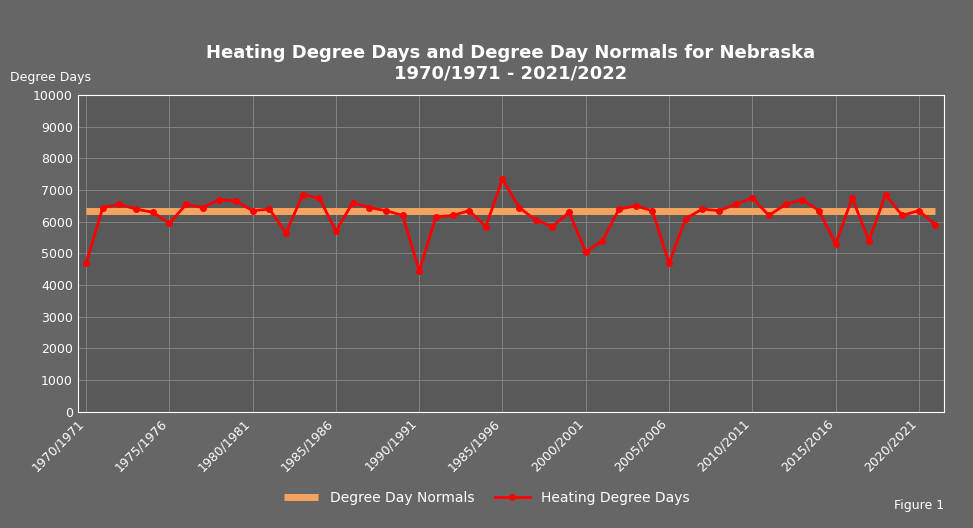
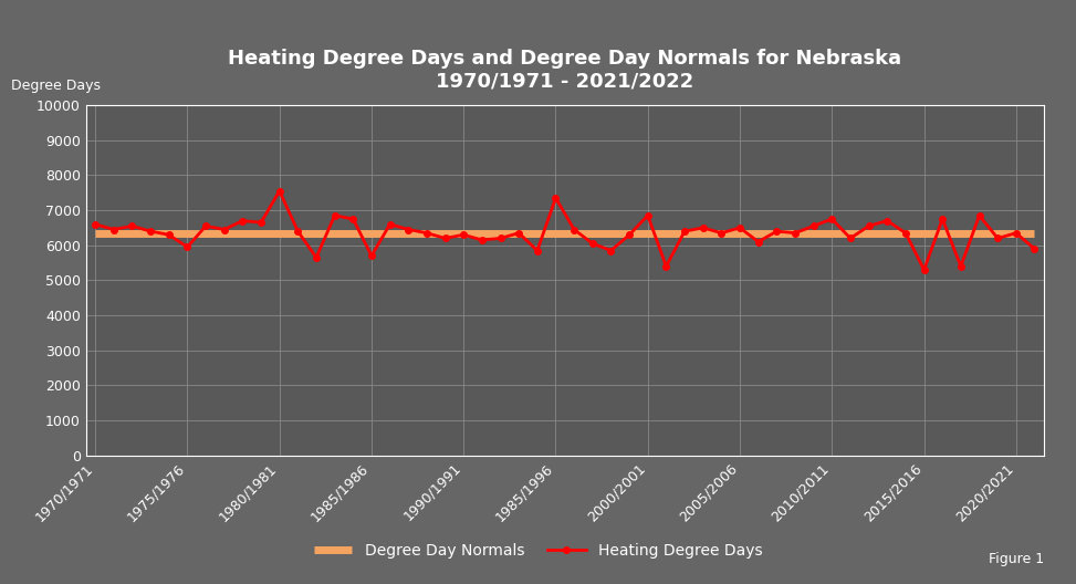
Heating Degree Days/1970/1971: 4700 -> 6600
Heating Degree Days/1980/1981: 6350 -> 7550
Heating Degree Days/1990/1991: 4450 -> 6300
Heating Degree Days/2000/2001: 5050 -> 6850
Heating Degree Days/2005/2006: 4700 -> 6500
